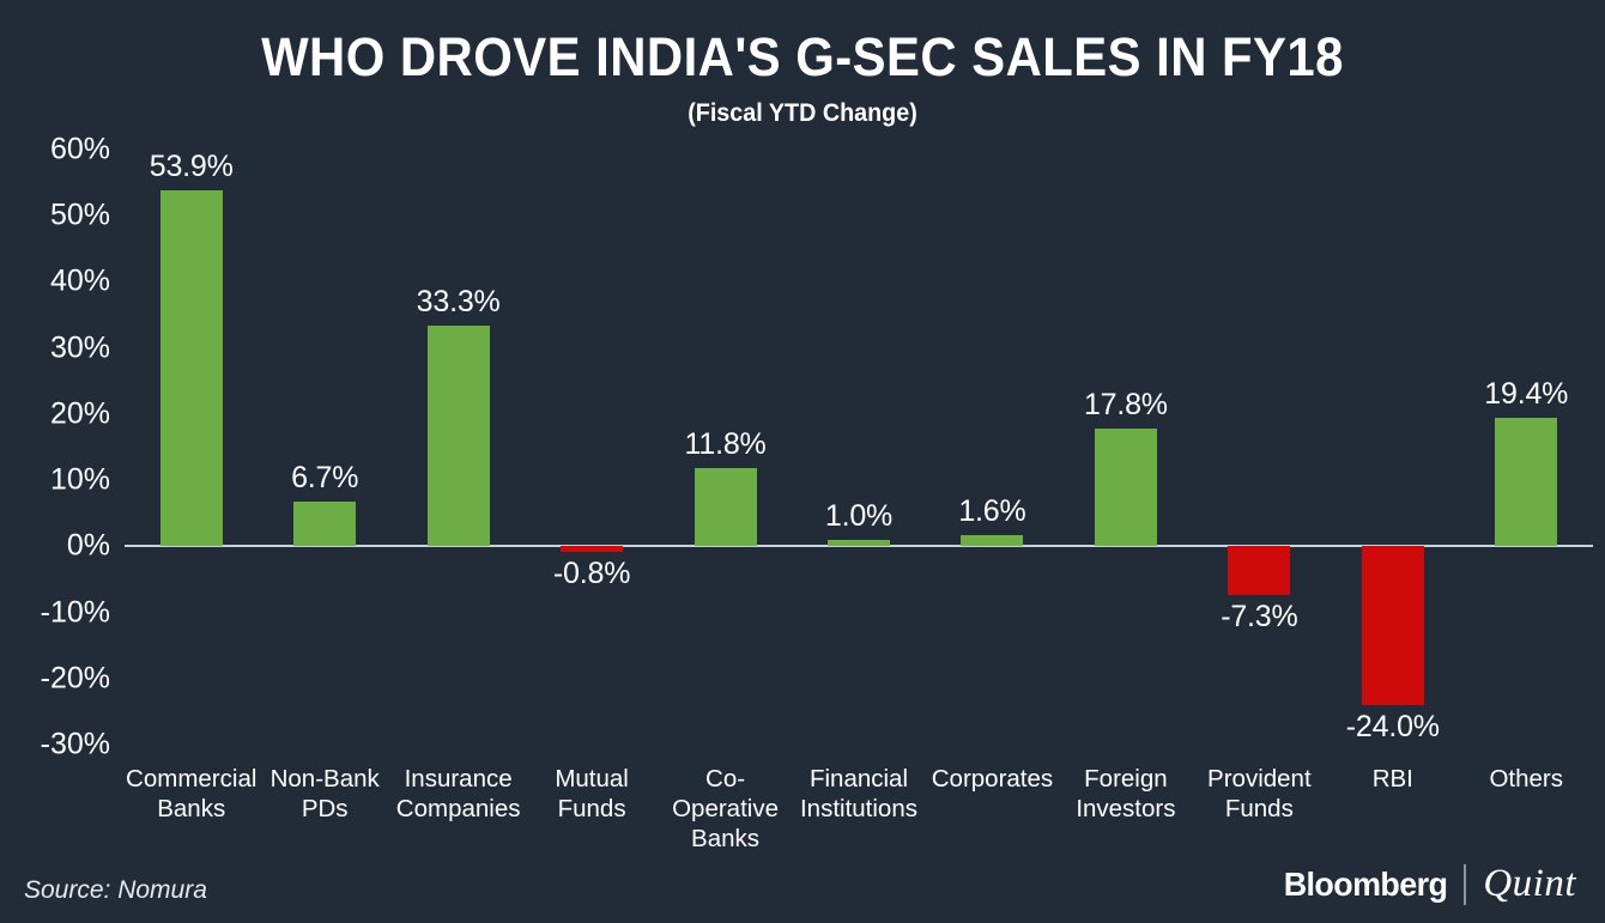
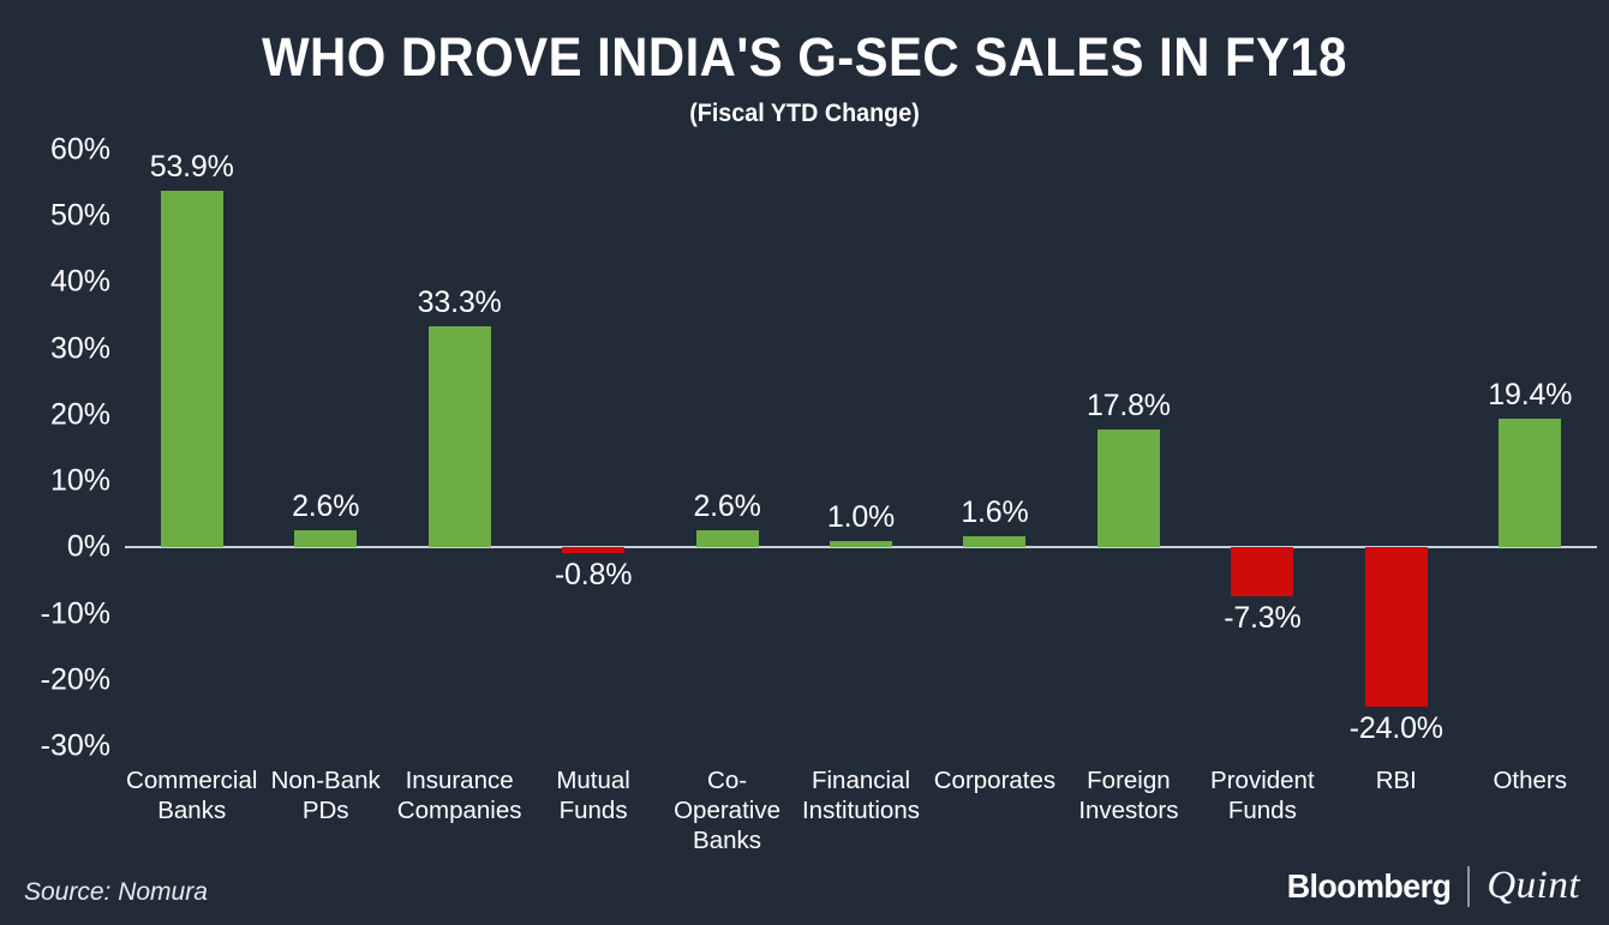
Non-Bank PDs: 6.7% -> 2.6%
Co-Operative Banks: 11.8% -> 2.6%
